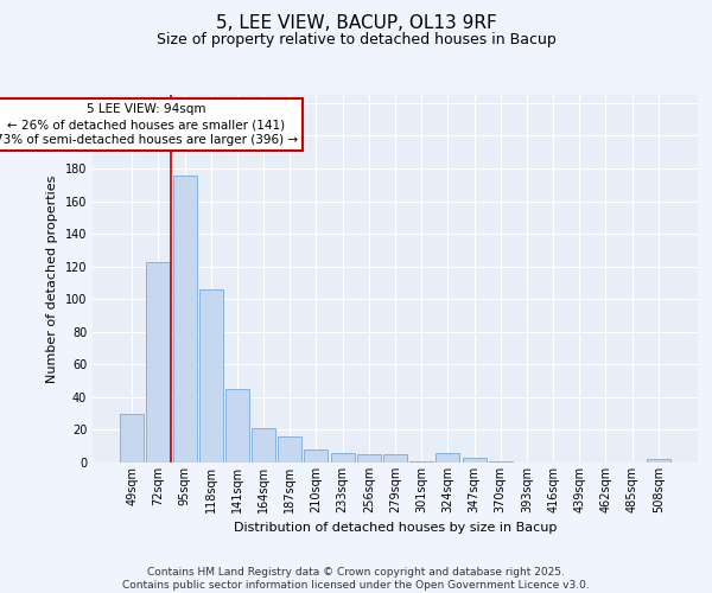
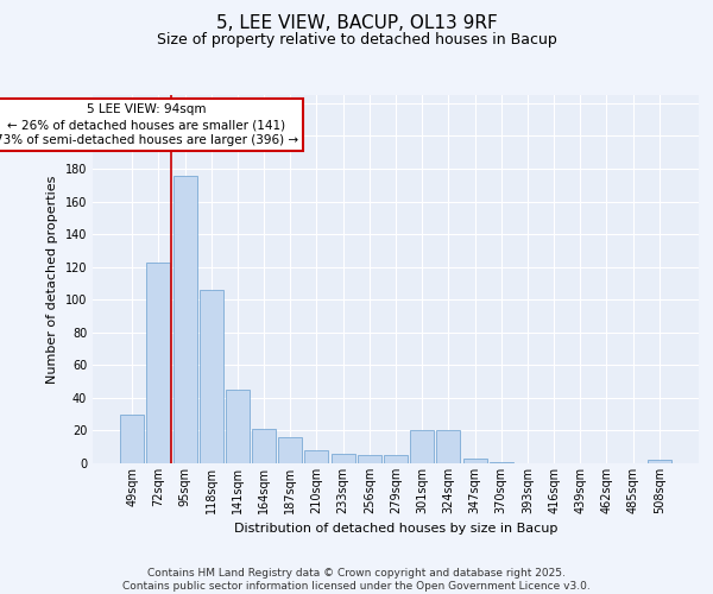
301sqm: 1 -> 20
324sqm: 6 -> 20
